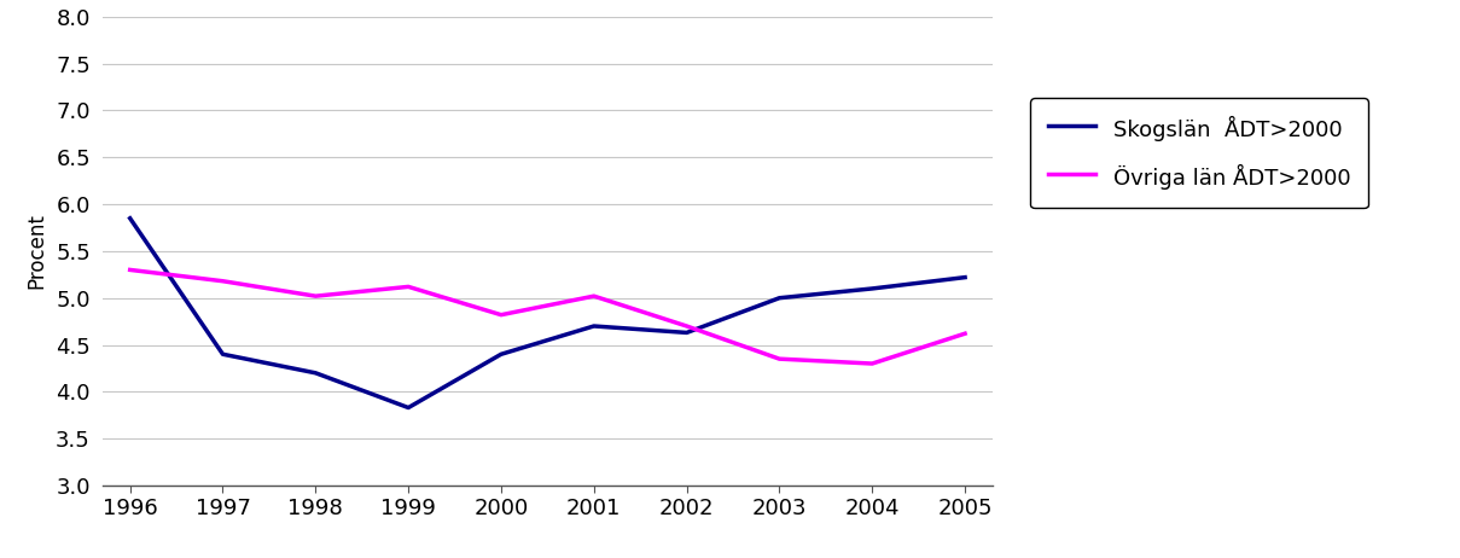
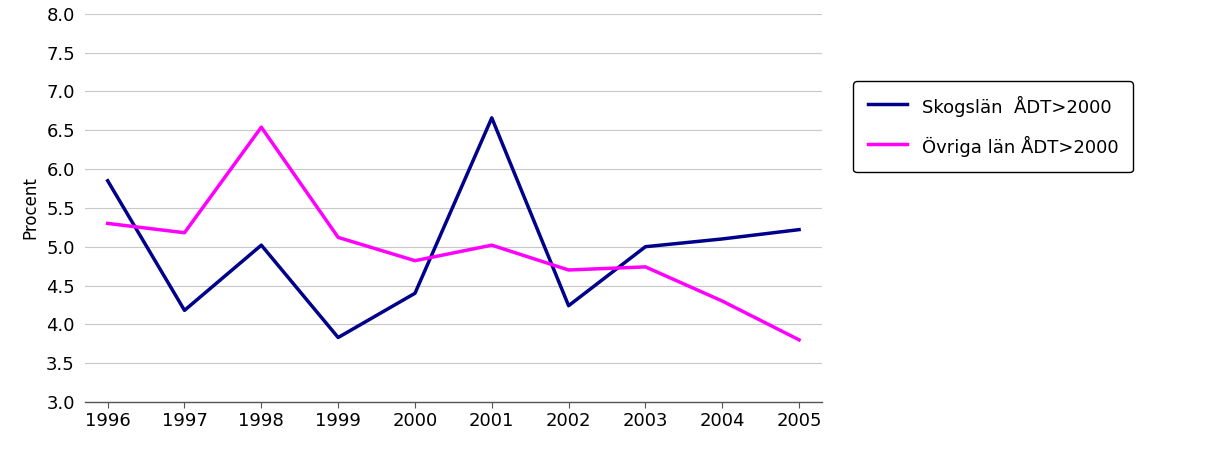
Skogslän ÅDT>2000/1997: 4.40 -> 4.18
Skogslän ÅDT>2000/1998: 4.20 -> 5.02
Övriga län ÅDT>2000/1998: 5.02 -> 6.54
Skogslän ÅDT>2000/2001: 4.70 -> 6.66
Skogslän ÅDT>2000/2002: 4.63 -> 4.24
Övriga län ÅDT>2000/2003: 4.35 -> 4.74
Övriga län ÅDT>2000/2005: 4.62 -> 3.80
